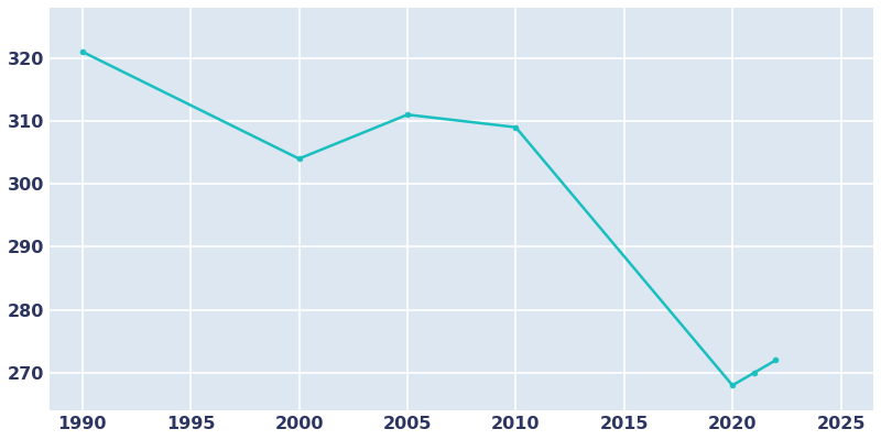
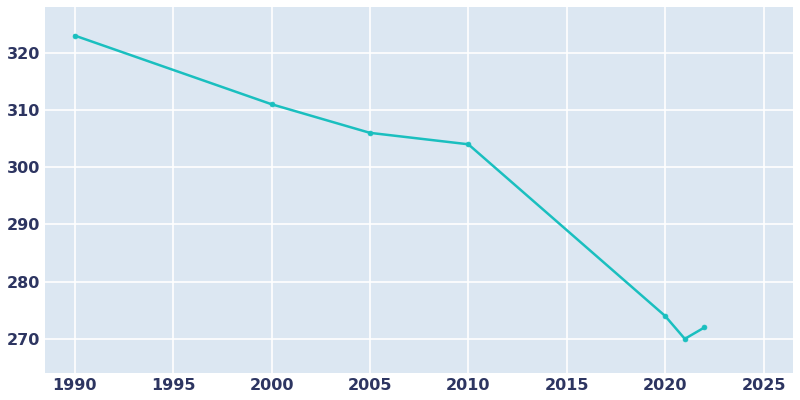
1990: 321 -> 323
2000: 304 -> 311
2005: 311 -> 306
2010: 309 -> 304
2020: 268 -> 274
